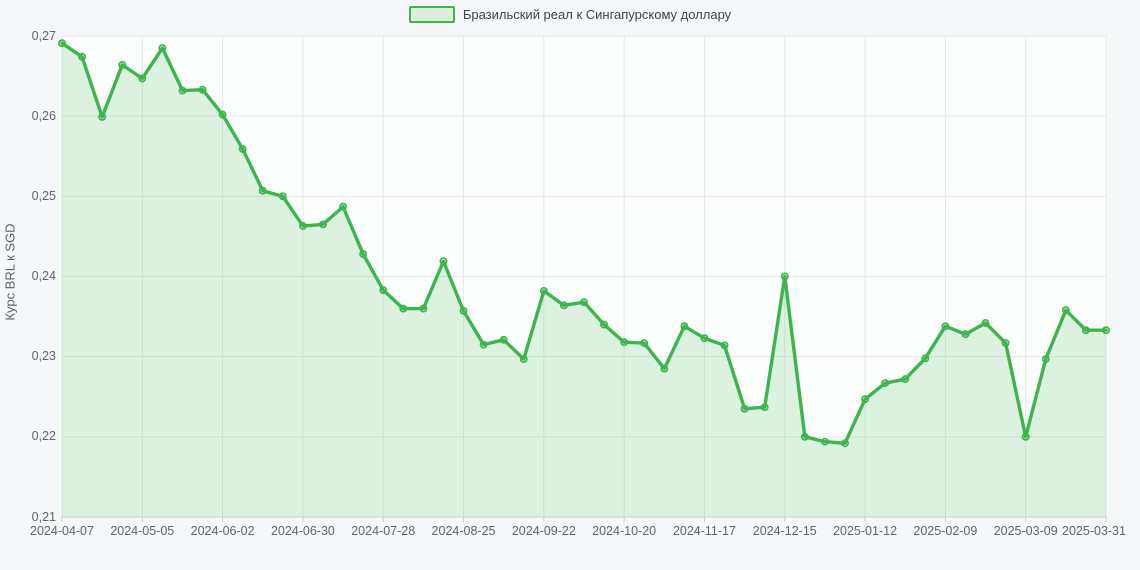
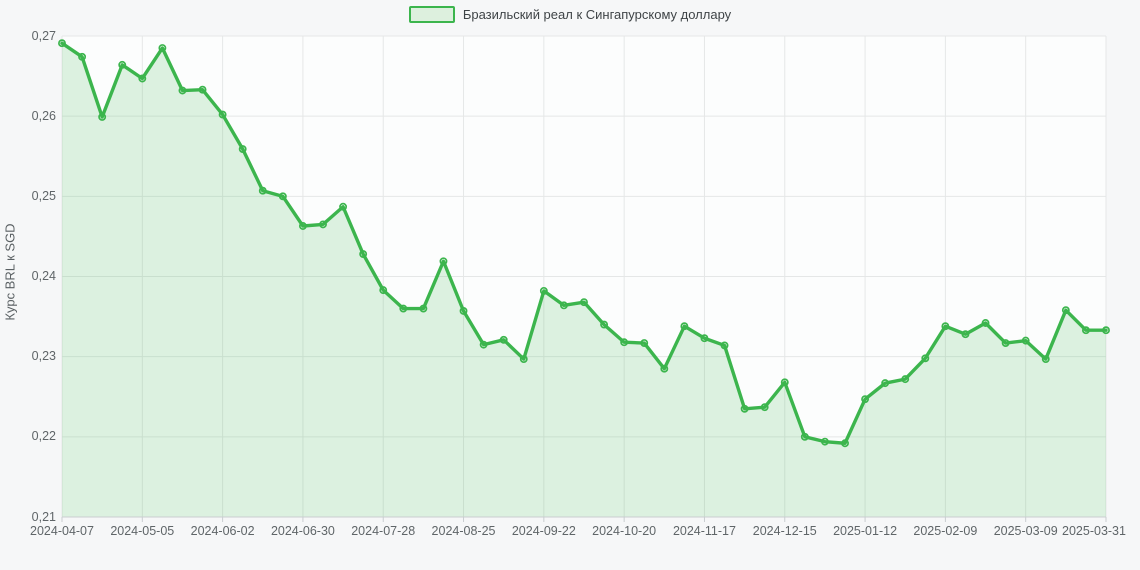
2024-12-15: 0,24 -> 0,23
2025-03-09: 0,22 -> 0,23
